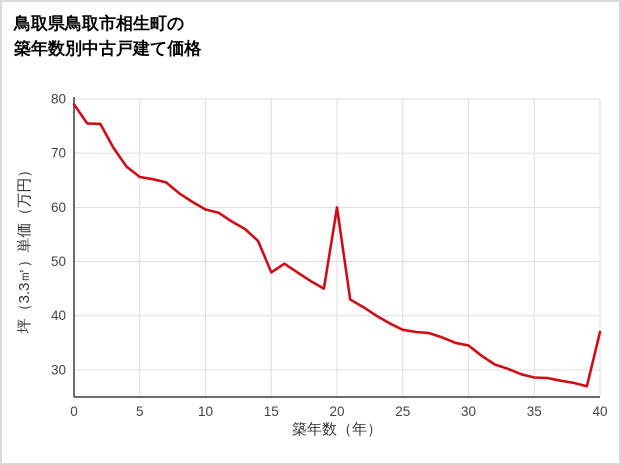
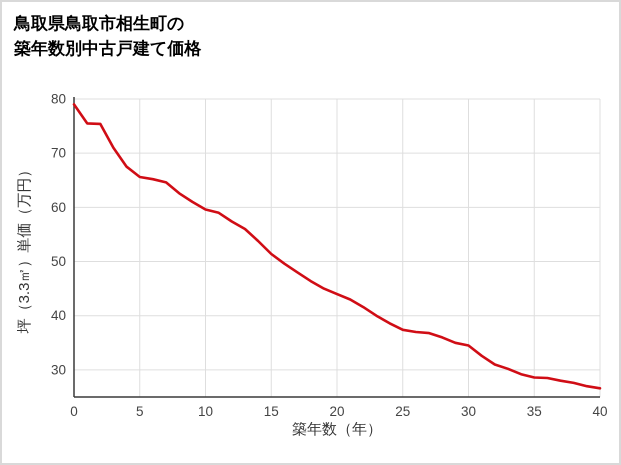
15: 48 -> 51
20: 60 -> 44
40: 37 -> 27
